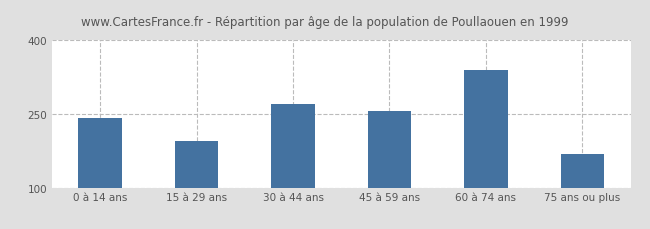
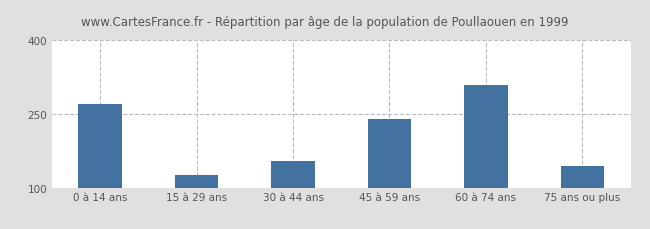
0 à 14 ans: 242 -> 270
15 à 29 ans: 195 -> 125
30 à 44 ans: 270 -> 155
45 à 59 ans: 257 -> 240
60 à 74 ans: 340 -> 310
75 ans ou plus: 168 -> 145
